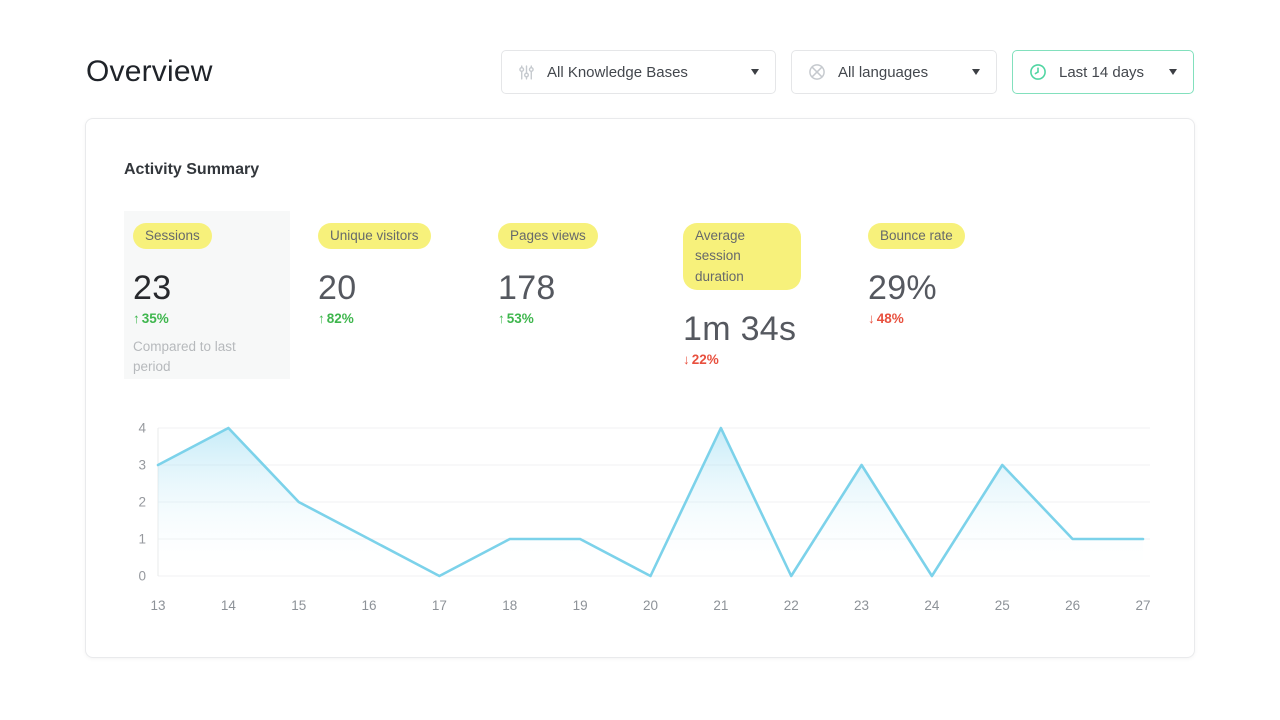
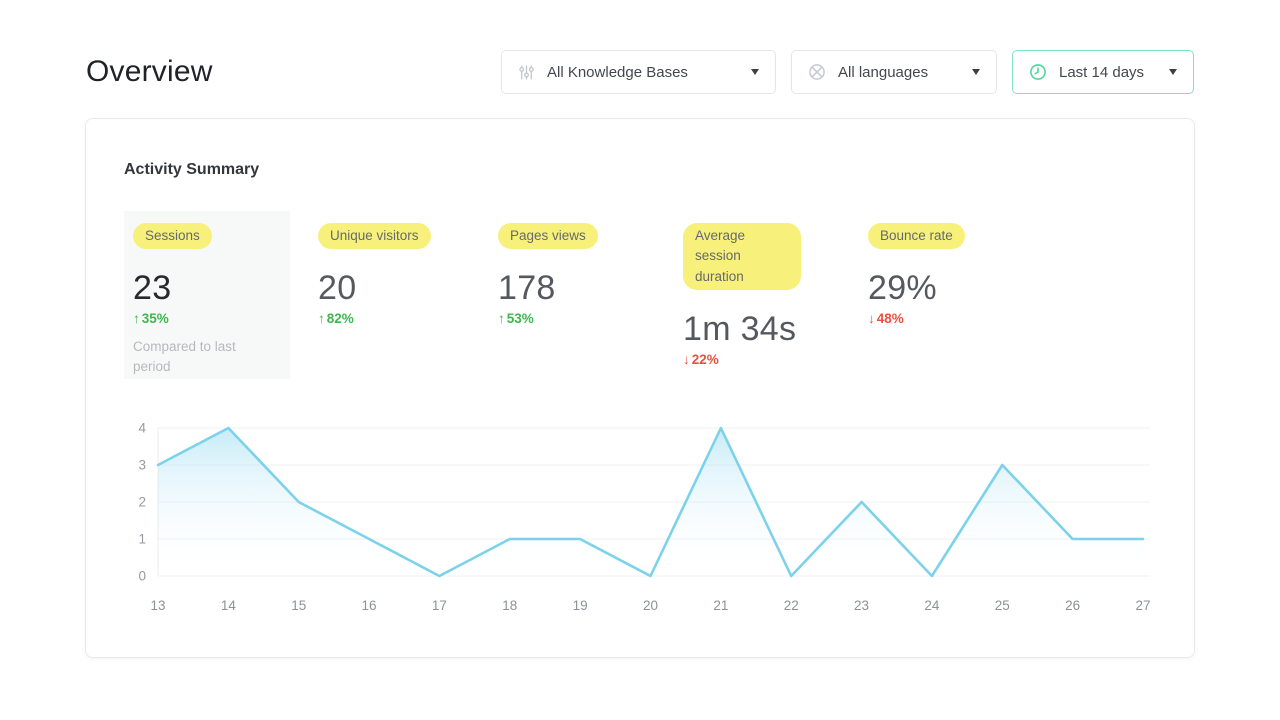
23: 3 -> 2
